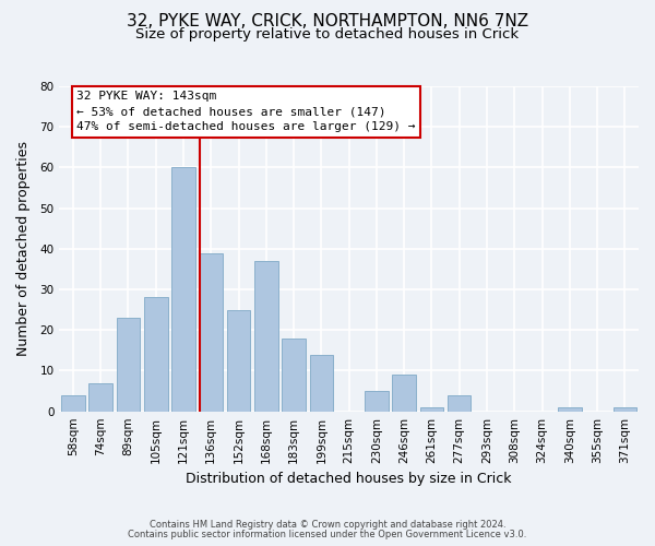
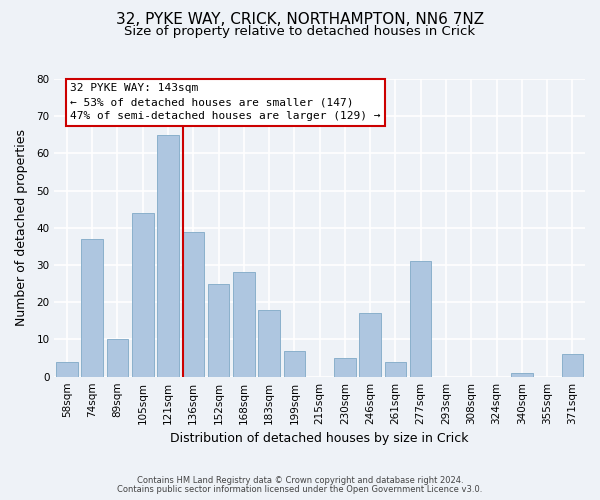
74sqm: 7 -> 37
89sqm: 23 -> 10
105sqm: 28 -> 44
121sqm: 60 -> 65
168sqm: 37 -> 28
199sqm: 14 -> 7
246sqm: 9 -> 17
261sqm: 1 -> 4
277sqm: 4 -> 31
371sqm: 1 -> 6
